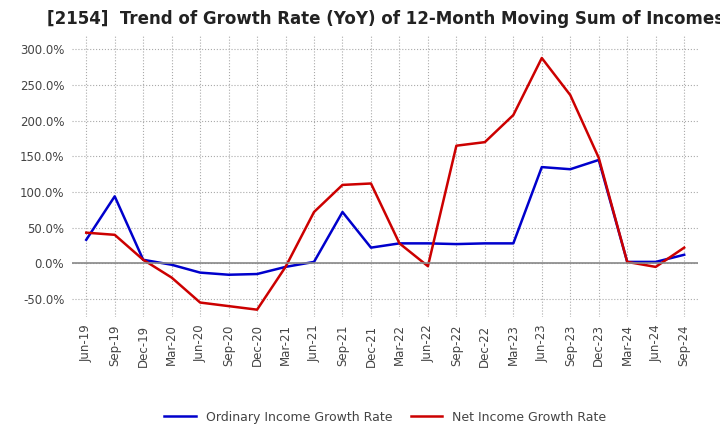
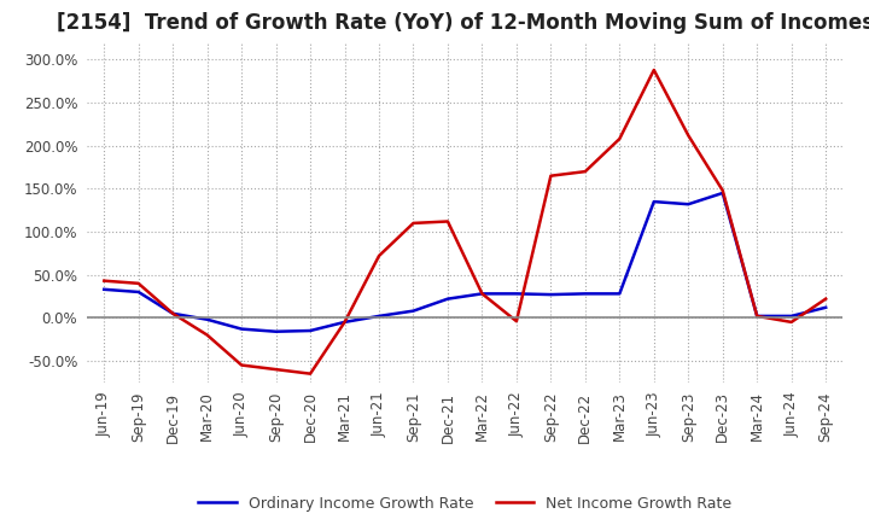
Ordinary Income Growth Rate/Sep-19: 94% -> 30%
Ordinary Income Growth Rate/Sep-21: 72% -> 8%
Net Income Growth Rate/Sep-23: 236% -> 212%
